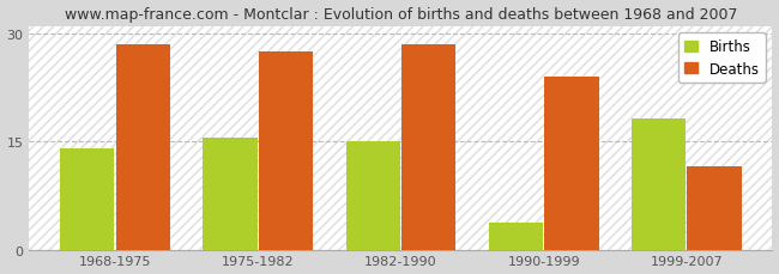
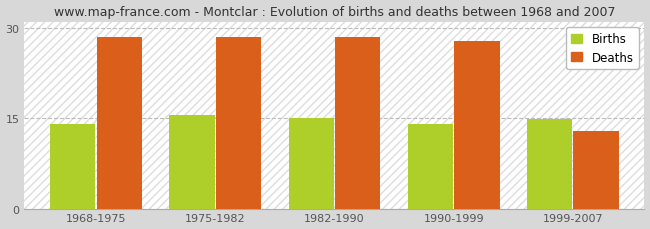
Deaths/1975-1982: 27.4 -> 28.5
Births/1990-1999: 3.8 -> 14.0
Deaths/1990-1999: 24.0 -> 27.8
Births/1999-2007: 18.2 -> 14.8
Deaths/1999-2007: 11.6 -> 12.8
